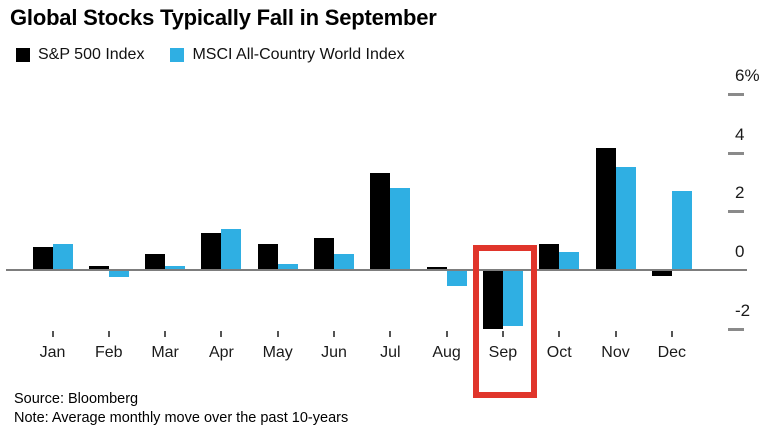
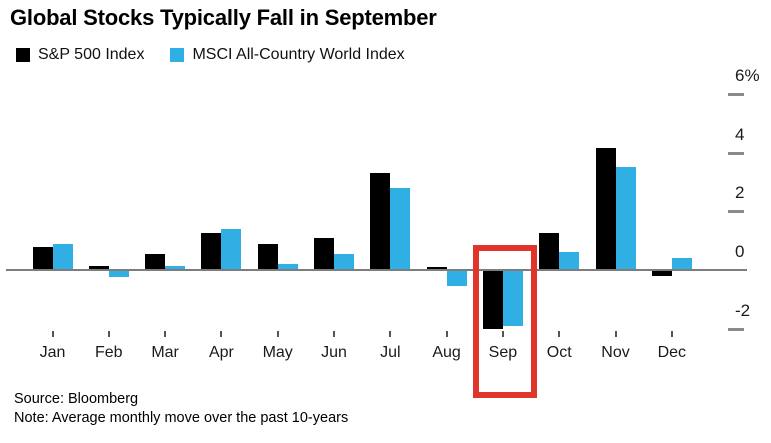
S&P 500 Index/Oct: 0.9% -> 1.2%
MSCI All-Country World Index/Dec: 2.7% -> 0.4%
